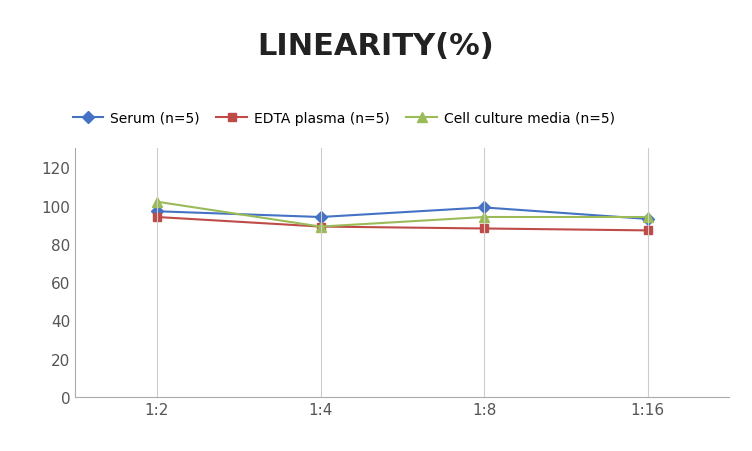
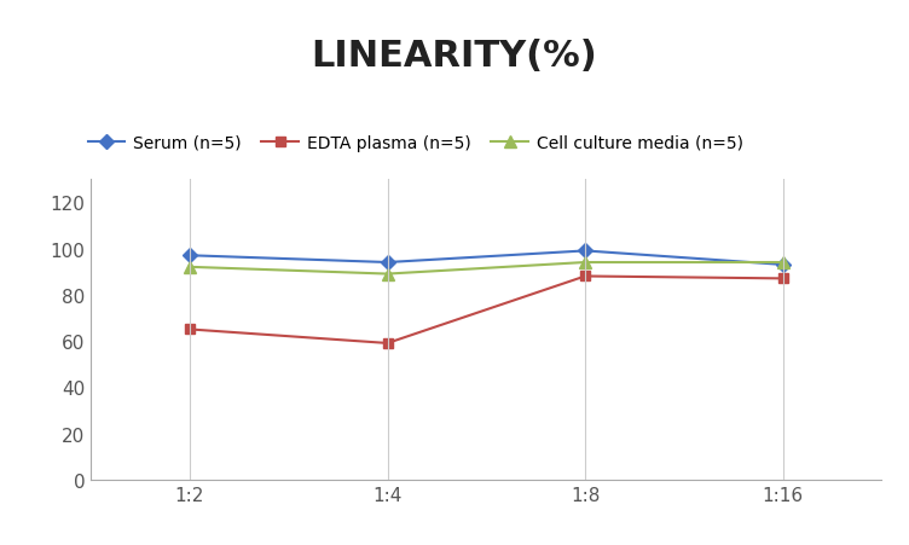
EDTA plasma (n=5)/1:2: 94 -> 65
Cell culture media (n=5)/1:2: 102 -> 92
EDTA plasma (n=5)/1:4: 89 -> 59
